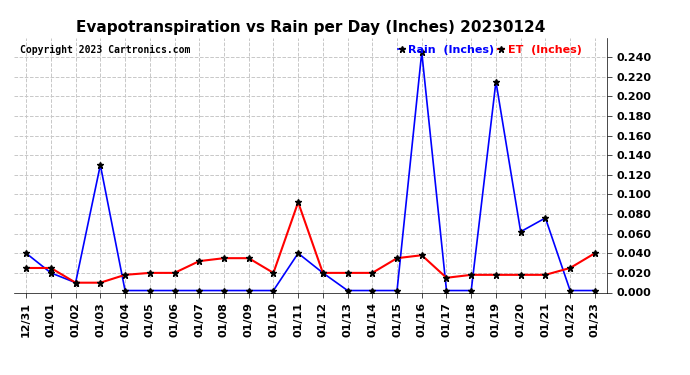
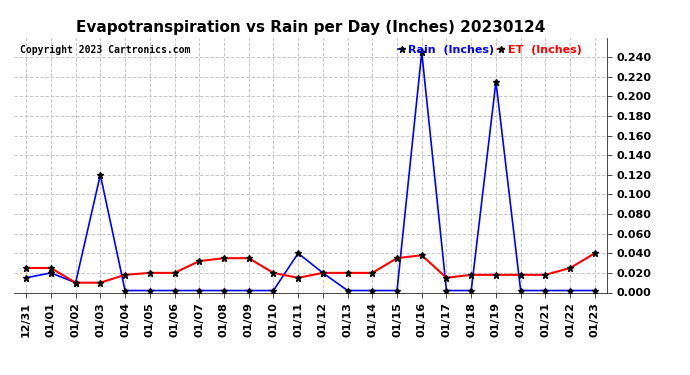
Rain (Inches)/12/31: 0.040 -> 0.015
Rain (Inches)/01/03: 0.130 -> 0.120
ET (Inches)/01/11: 0.092 -> 0.015
Rain (Inches)/01/20: 0.062 -> 0.002
Rain (Inches)/01/21: 0.076 -> 0.002
